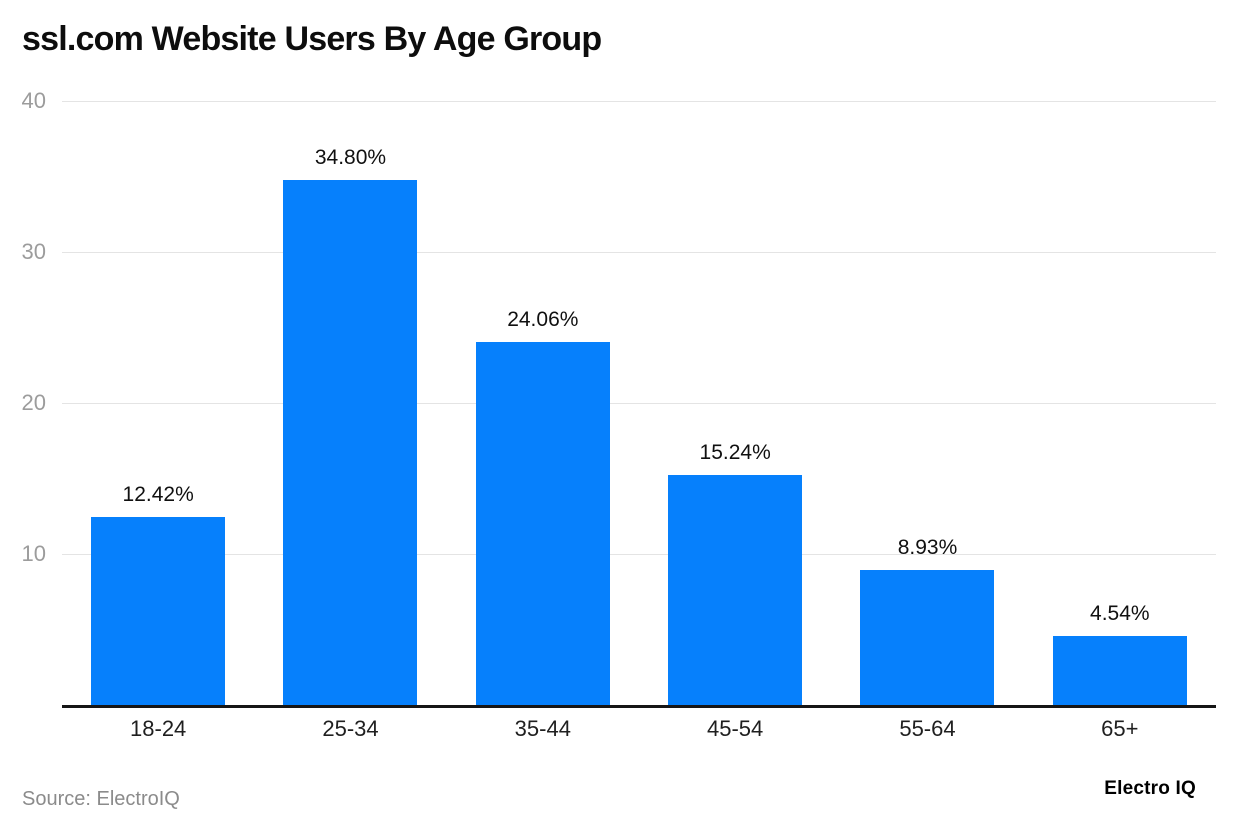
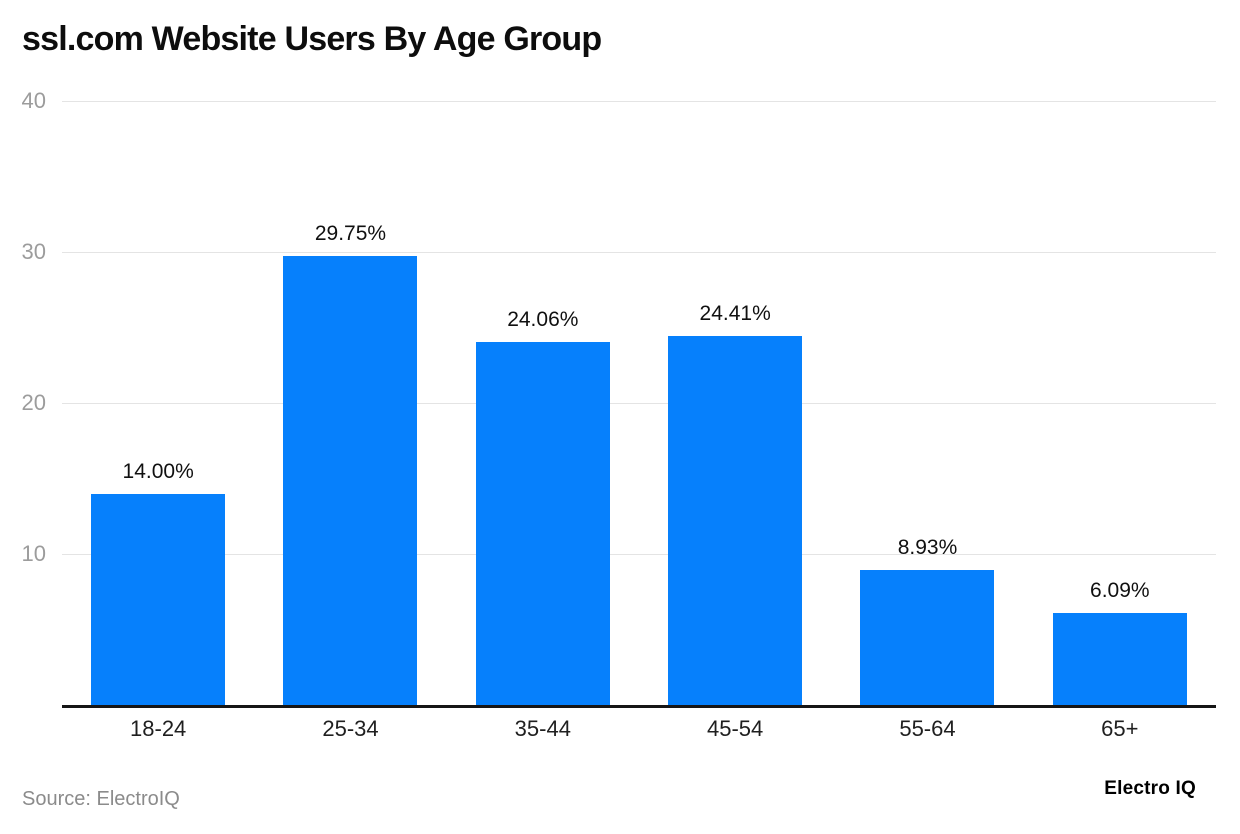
18-24: 12.42% -> 14.00%
25-34: 34.80% -> 29.75%
45-54: 15.24% -> 24.41%
65+: 4.54% -> 6.09%
